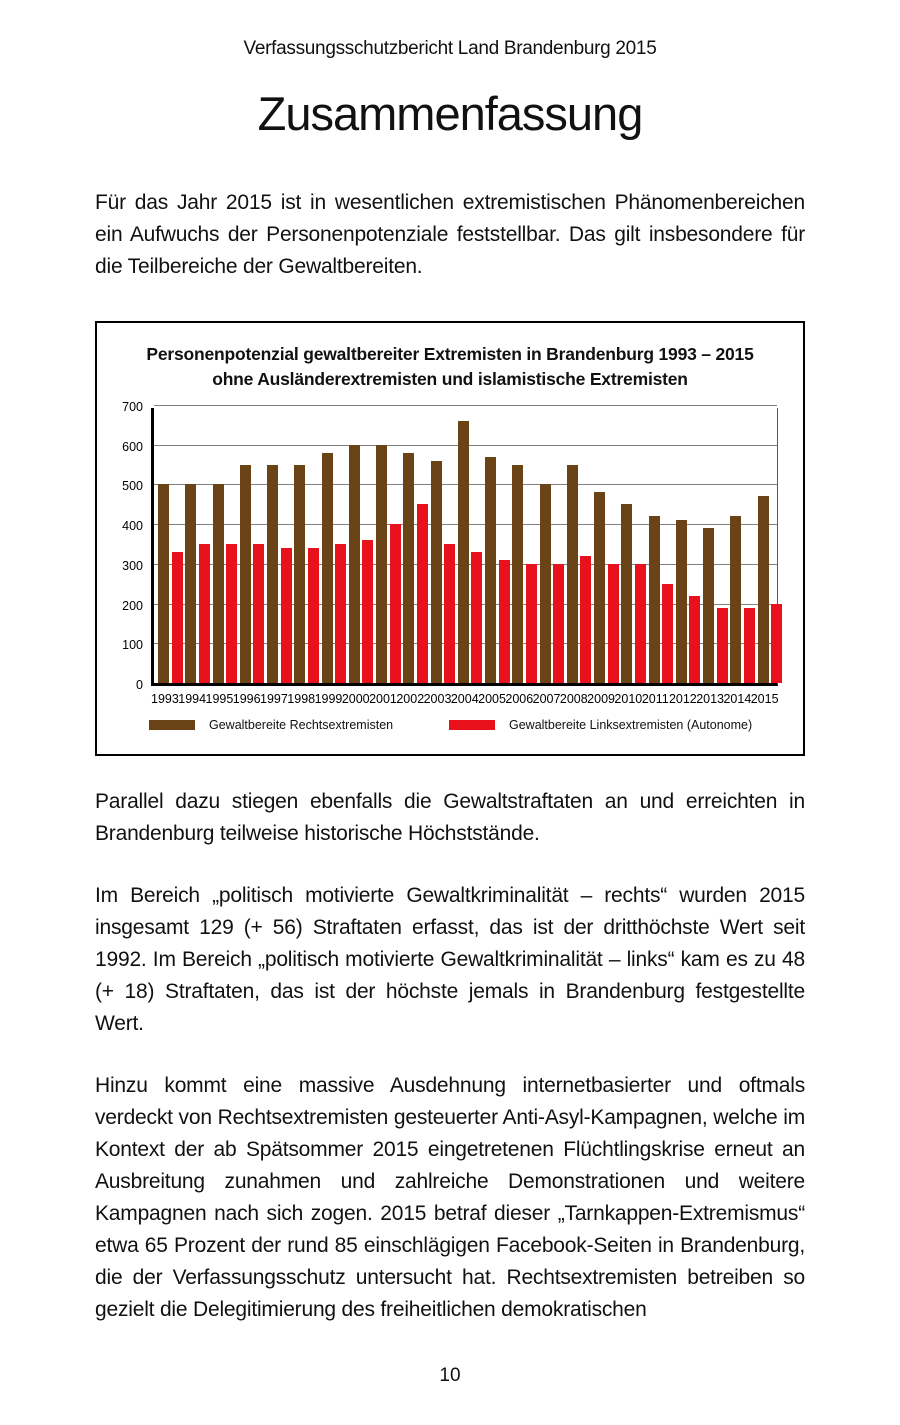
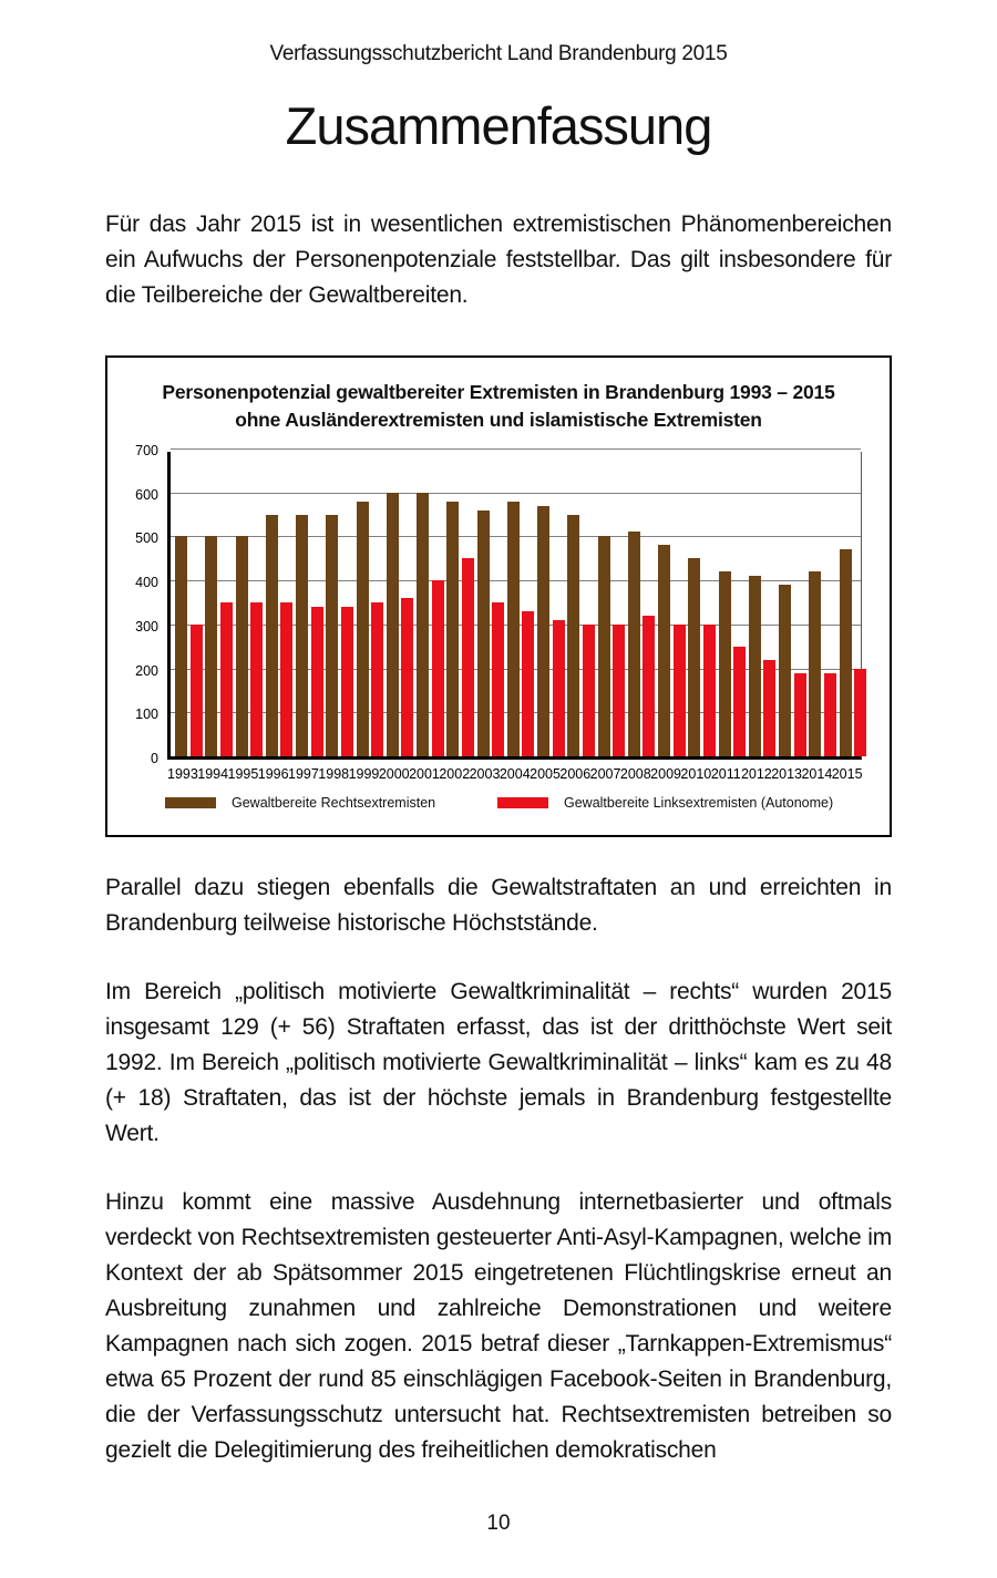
Gewaltbereite Linksextremisten (Autonome)/1993: 330 -> 300
Gewaltbereite Rechtsextremisten/2004: 660 -> 580
Gewaltbereite Rechtsextremisten/2008: 550 -> 510
